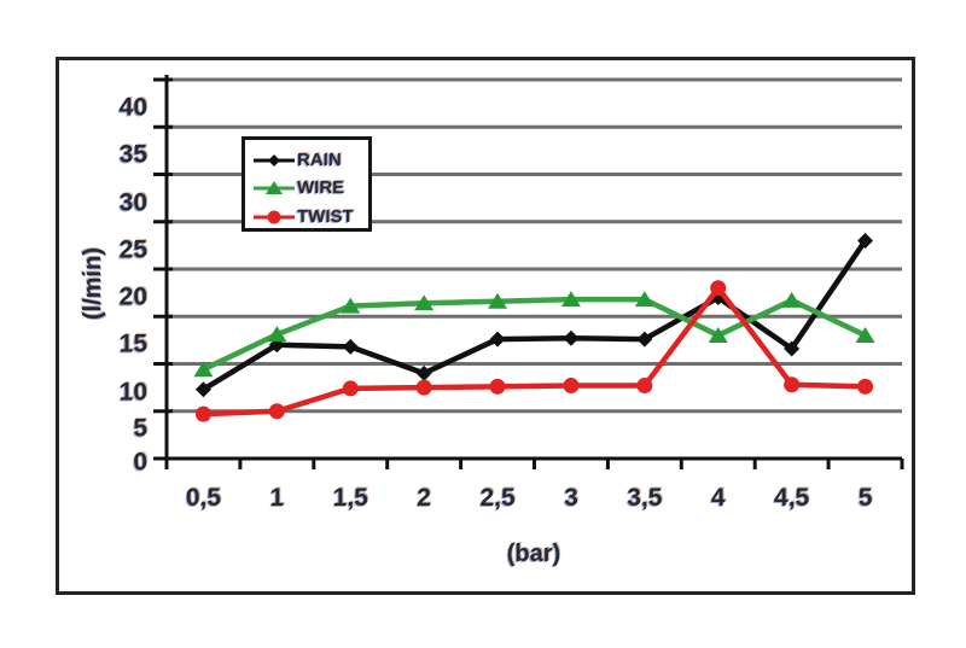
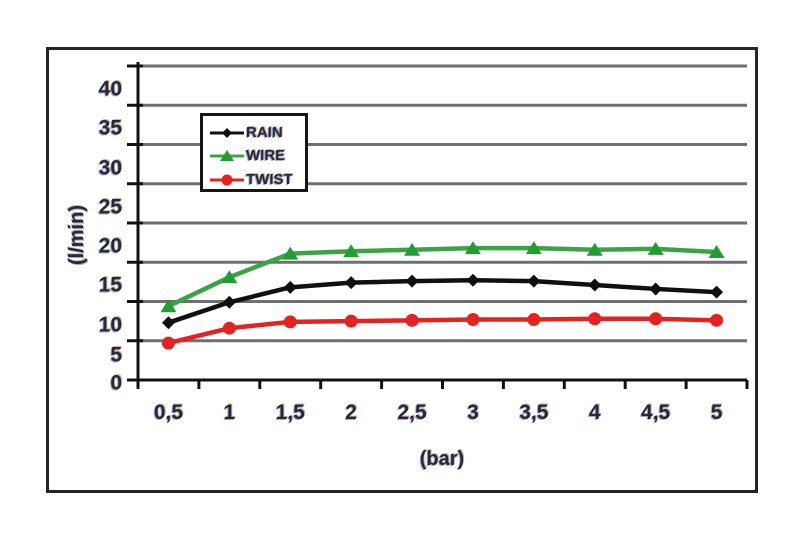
RAIN/1: 12 -> 10
TWIST/1: 5 -> 7
RAIN/2: 9 -> 12
RAIN/4: 17 -> 12
WIRE/4: 13 -> 17
TWIST/4: 18 -> 8
RAIN/5: 23 -> 11
WIRE/5: 13 -> 16
